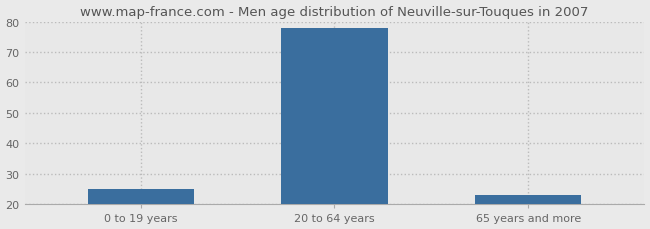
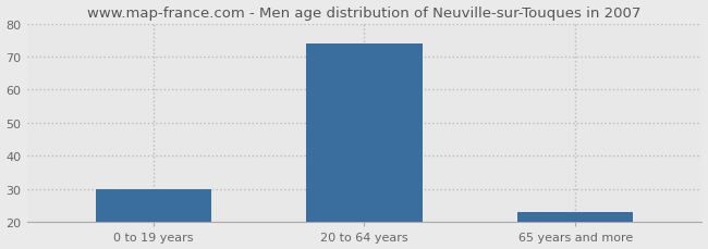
0 to 19 years: 25 -> 30
20 to 64 years: 78 -> 74
